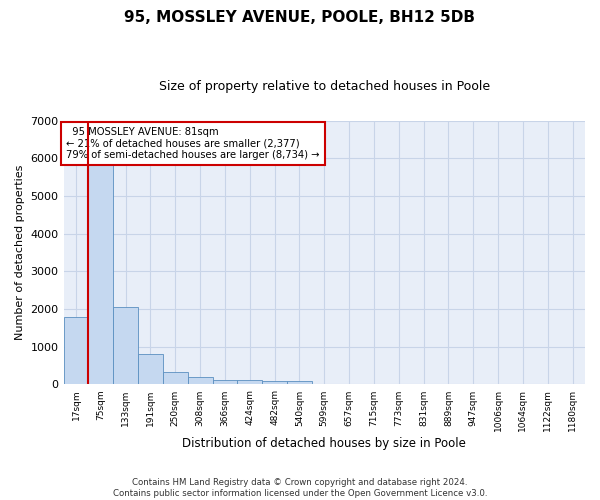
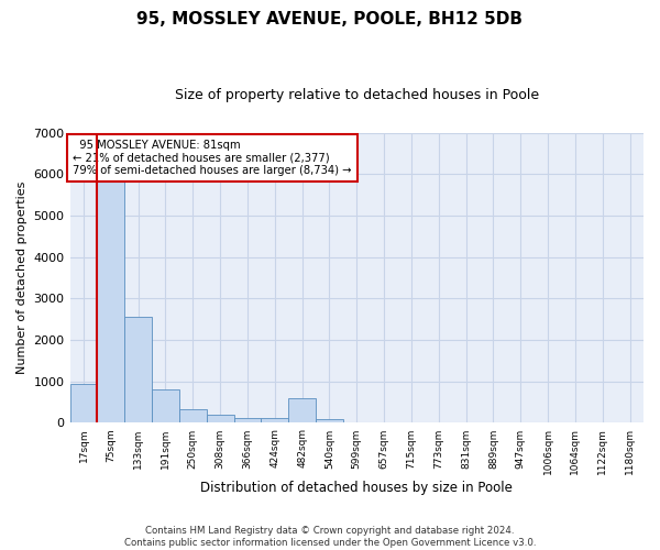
17sqm: 1780 -> 950
133sqm: 2060 -> 2550
482sqm: 90 -> 600
